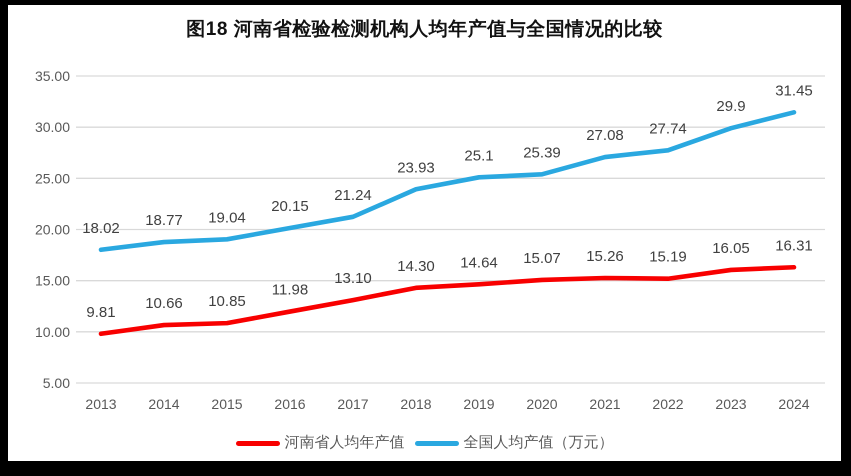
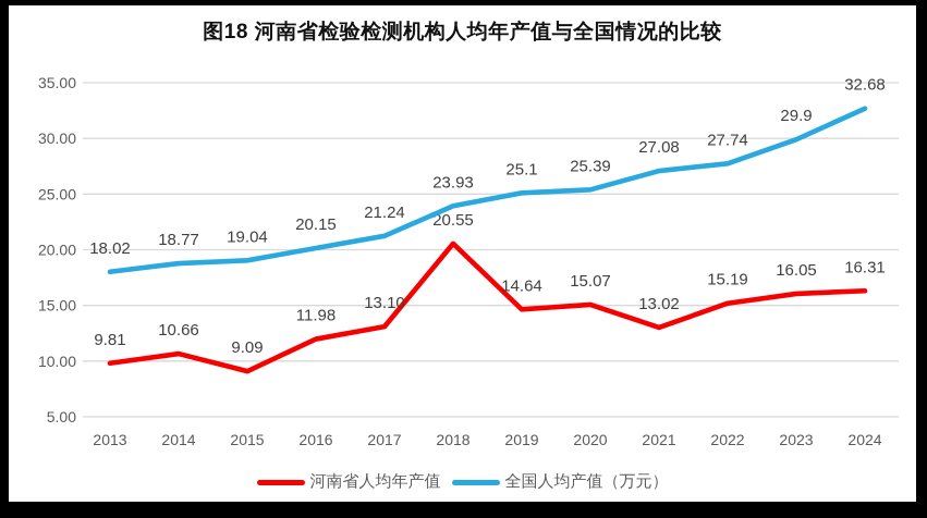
河南省人均年产值/2015: 10.85 -> 9.09
河南省人均年产值/2018: 14.30 -> 20.55
河南省人均年产值/2021: 15.26 -> 13.02
全国人均产值（万元）/2024: 31.45 -> 32.68
